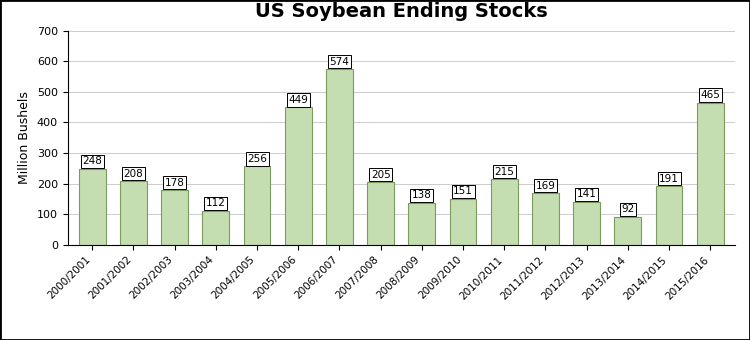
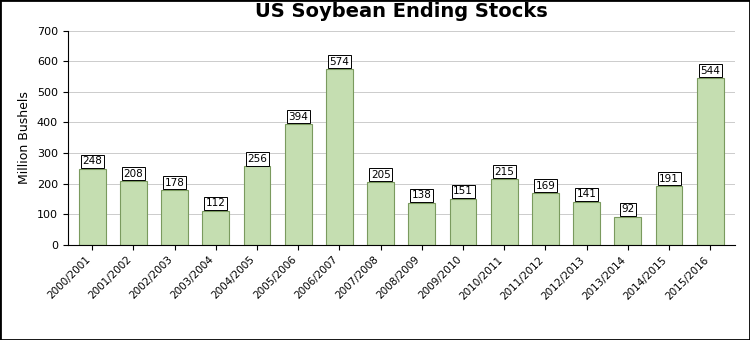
2005/2006: 449 -> 394
2015/2016: 465 -> 544
